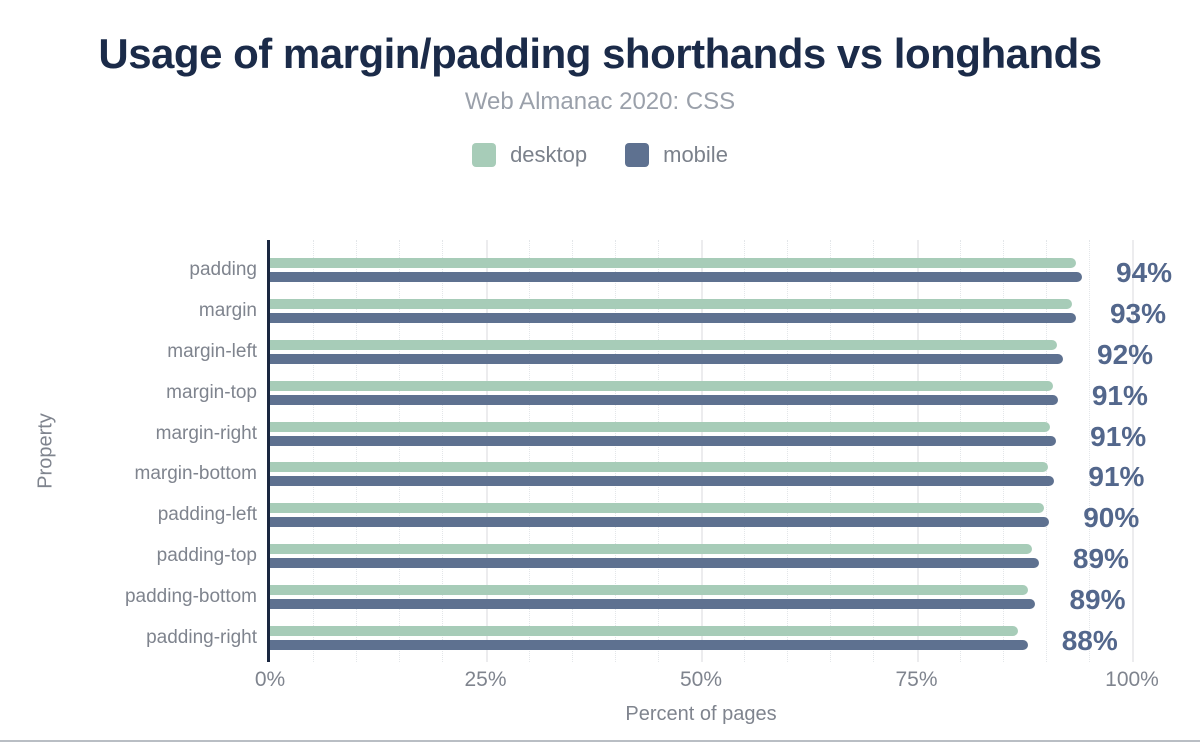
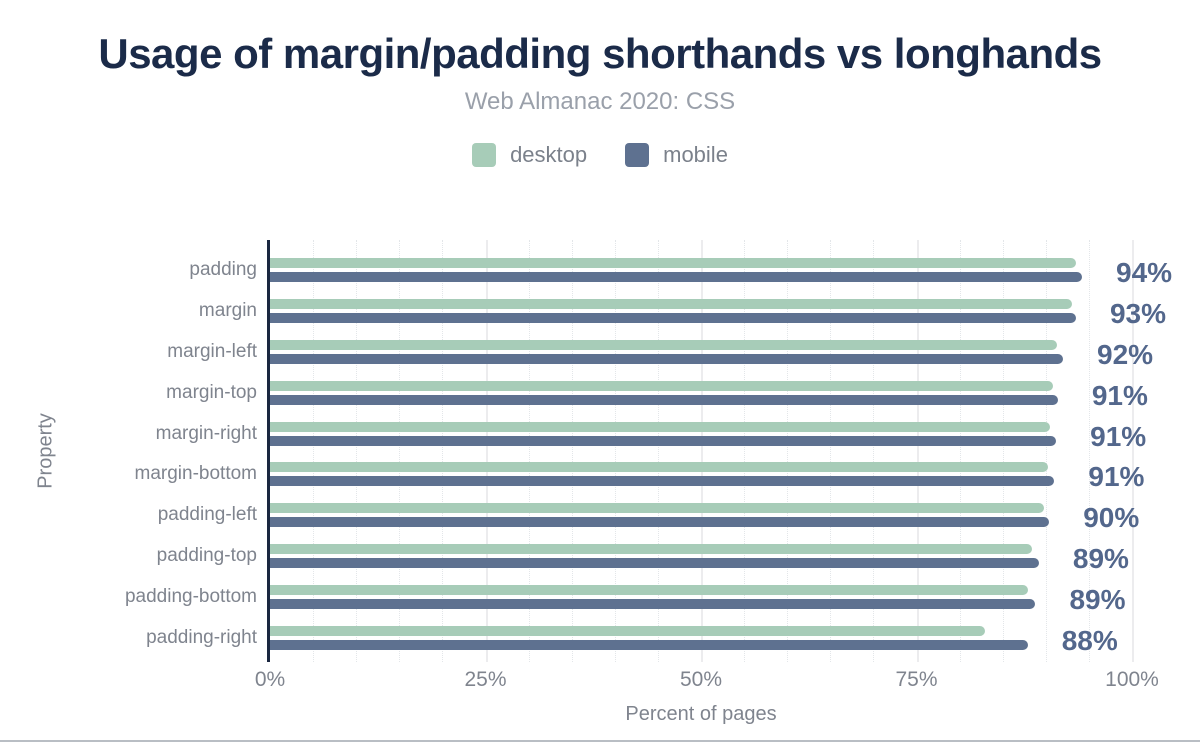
desktop/padding-right: 87% -> 83%
